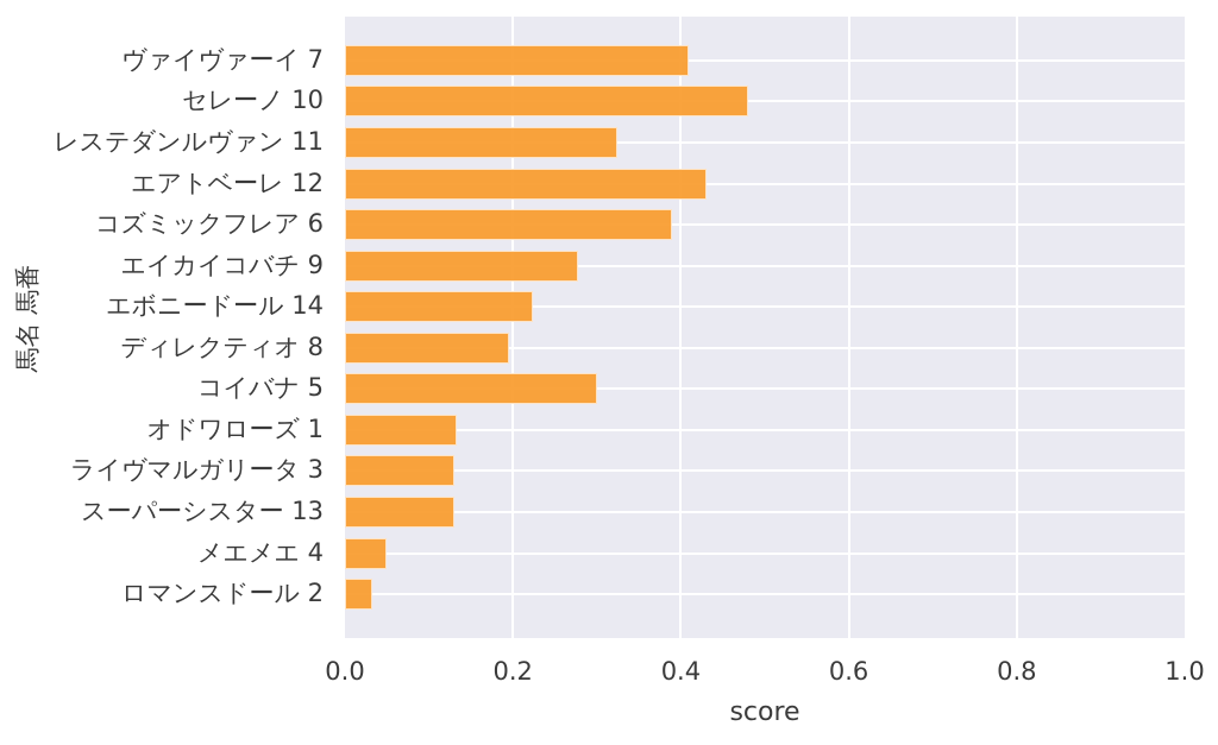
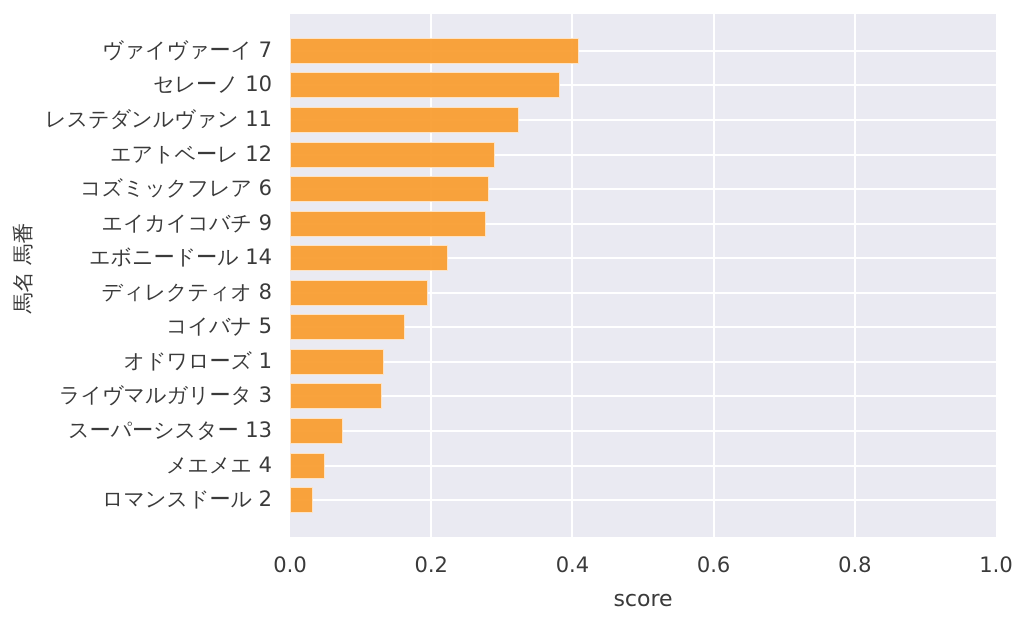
セレーノ 10: 0.48 -> 0.38
エアトベーレ 12: 0.43 -> 0.29
コズミックフレア 6: 0.39 -> 0.28
コイバナ 5: 0.30 -> 0.16
スーパーシスター 13: 0.13 -> 0.07
